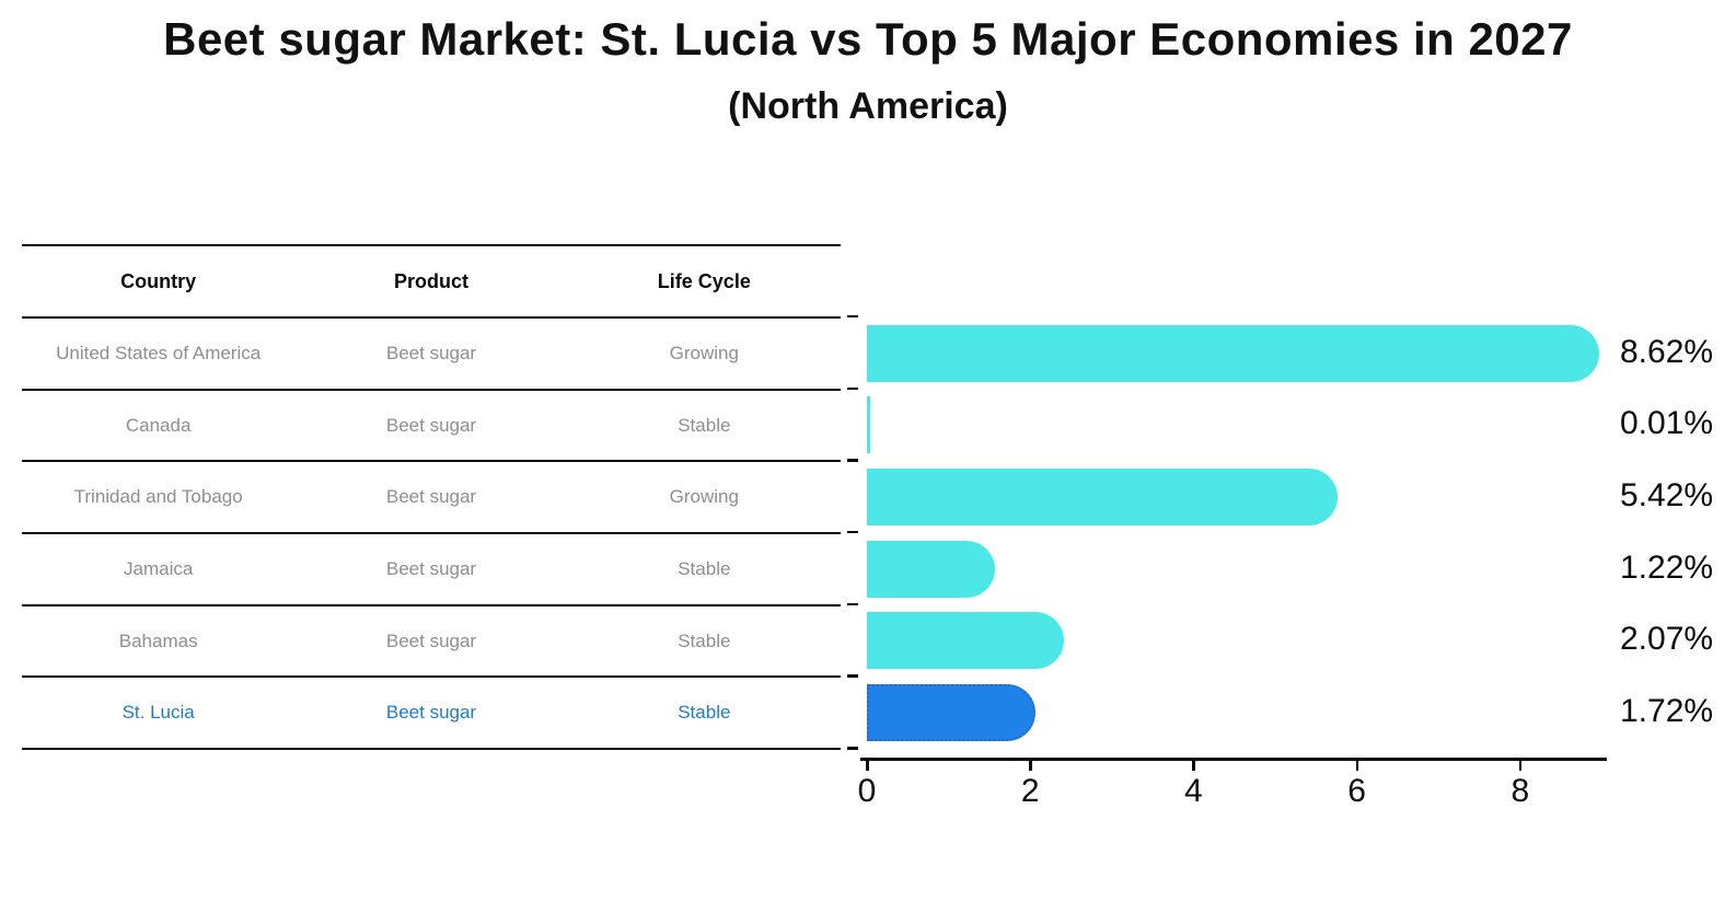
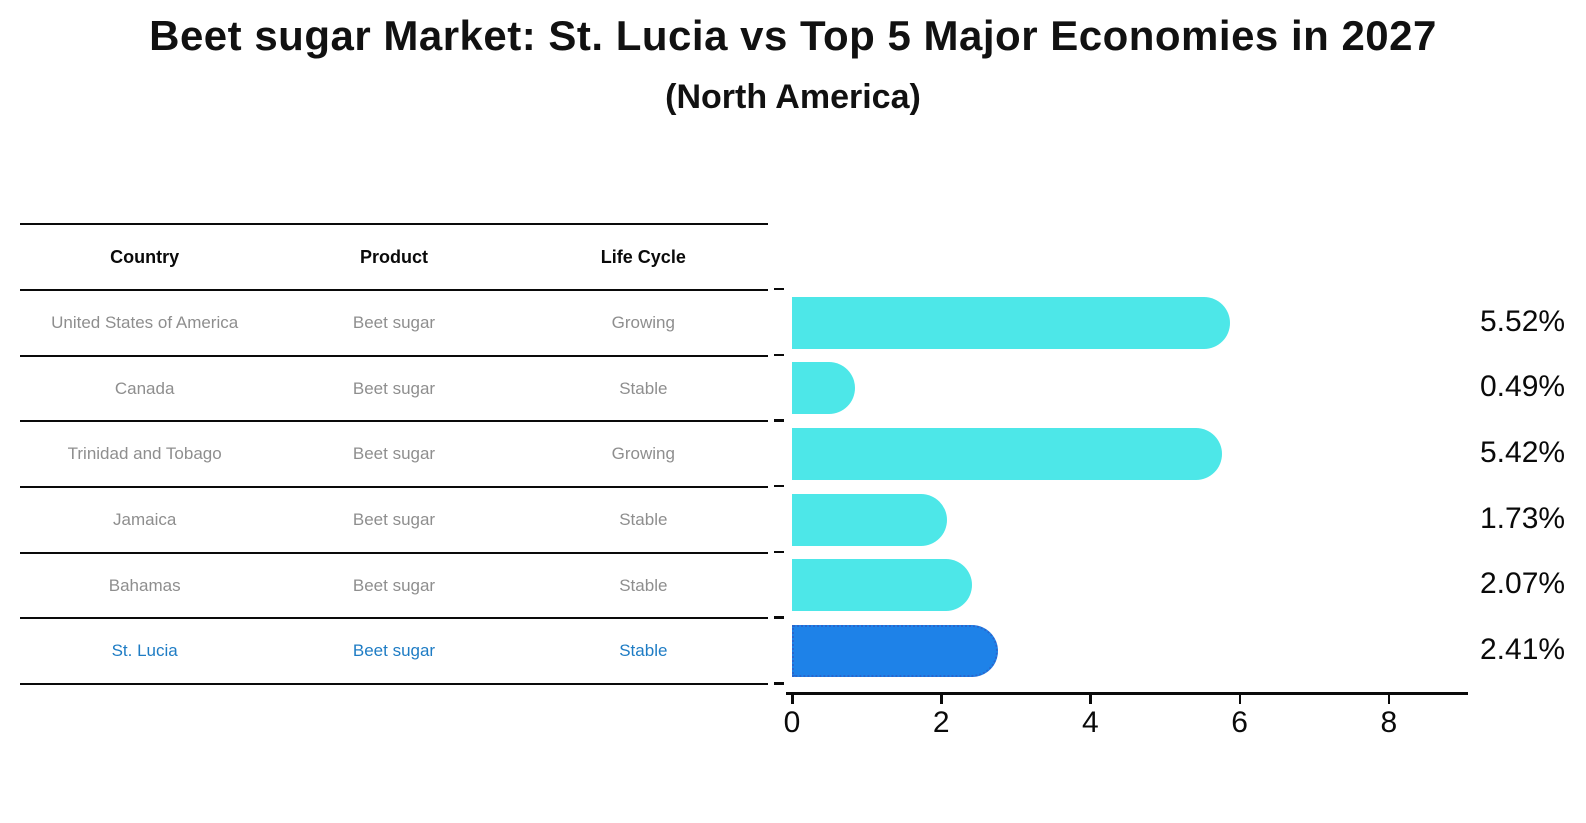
United States of America: 8.62% -> 5.52%
Canada: 0.01% -> 0.49%
Jamaica: 1.22% -> 1.73%
St. Lucia: 1.72% -> 2.41%
